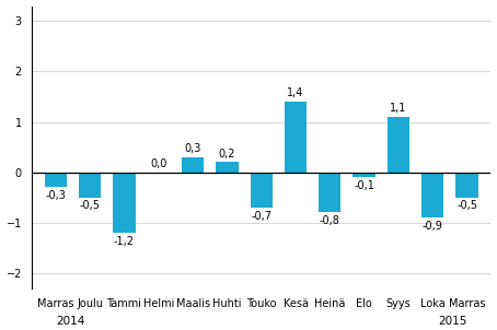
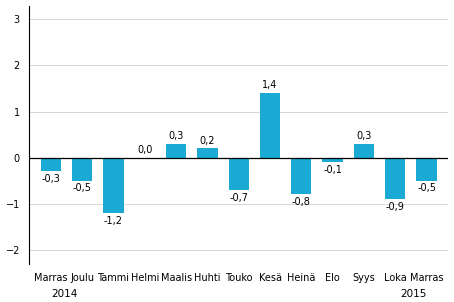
Syys: 1,1 -> 0,3
